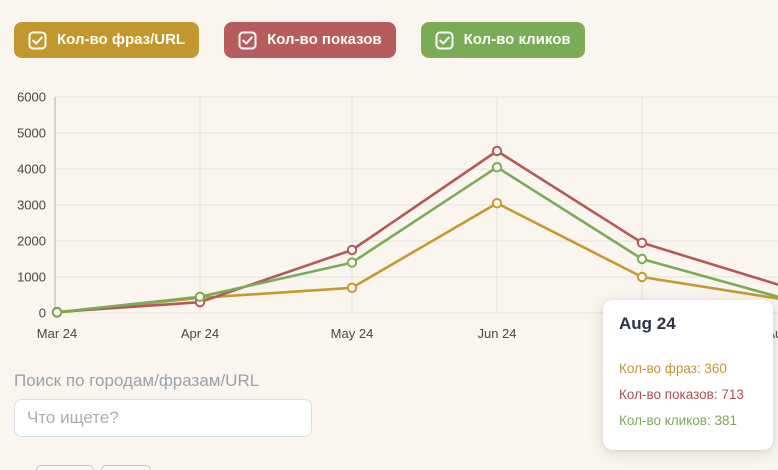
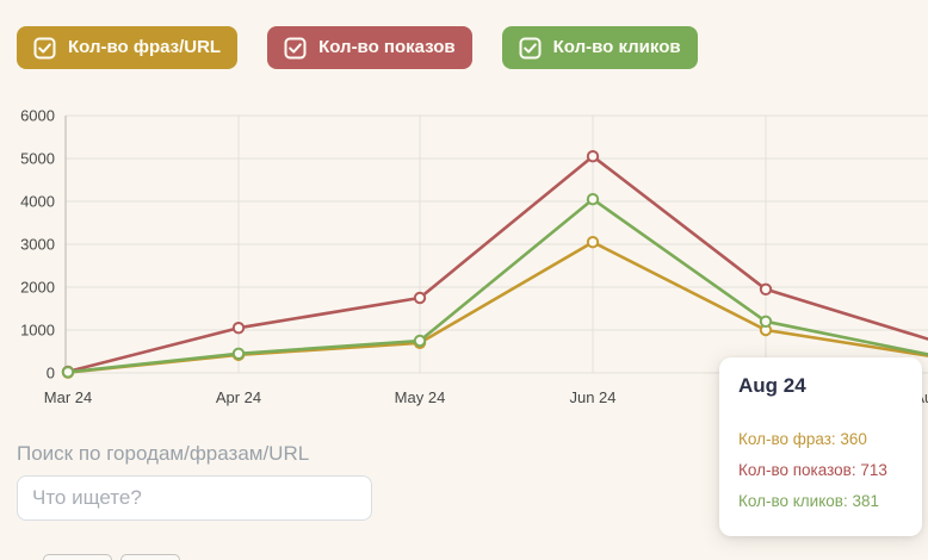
Кол-во показов/Apr 24: 300 -> 1000
Кол-во кликов/May 24: 1400 -> 800
Кол-во показов/Jun 24: 4500 -> 5000
Кол-во кликов/Jul 24: 1500 -> 1200
